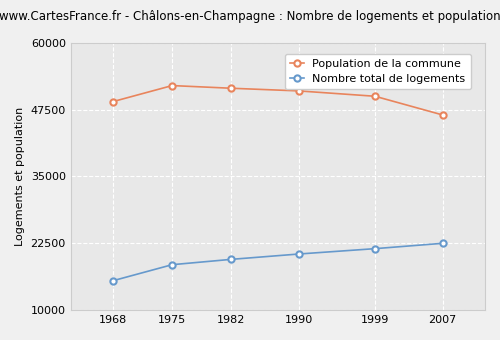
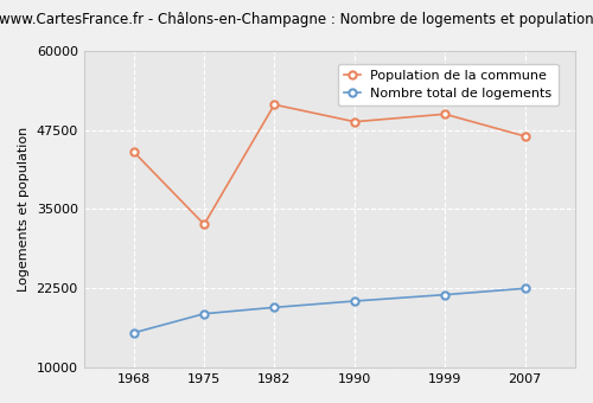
Population de la commune/1968: 49000 -> 44000
Population de la commune/1975: 52000 -> 32600
Population de la commune/1990: 51000 -> 48800
